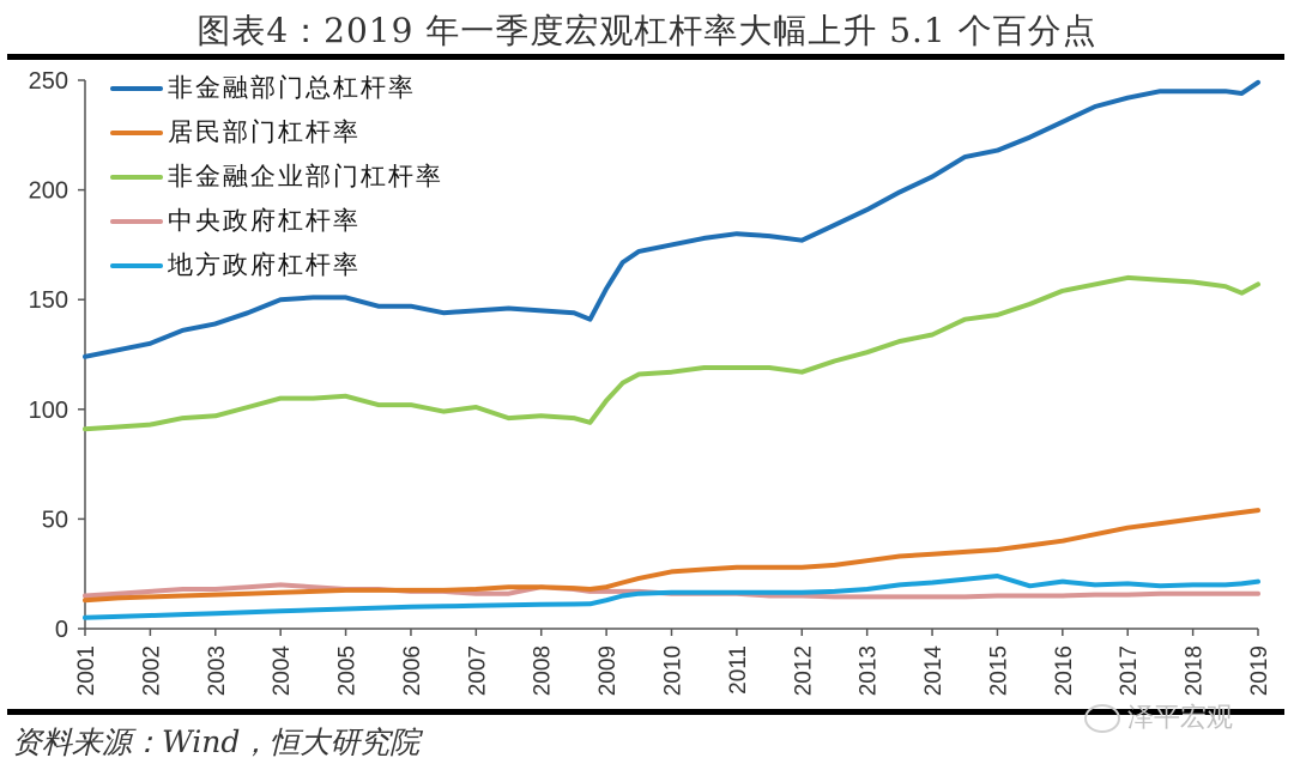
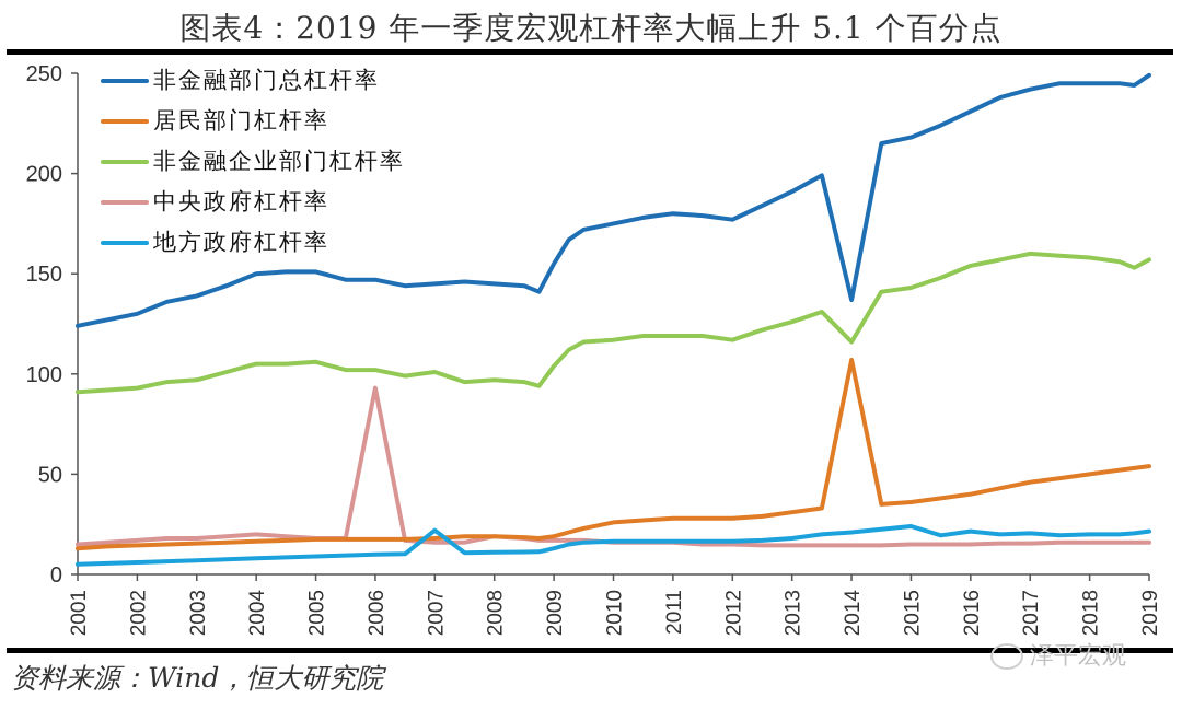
中央政府杠杆率/2006: 17 -> 93
地方政府杠杆率/2007: 10 -> 22
非金融部门总杠杆率/2014: 206 -> 137
居民部门杠杆率/2014: 34 -> 107
非金融企业部门杠杆率/2014: 134 -> 116
